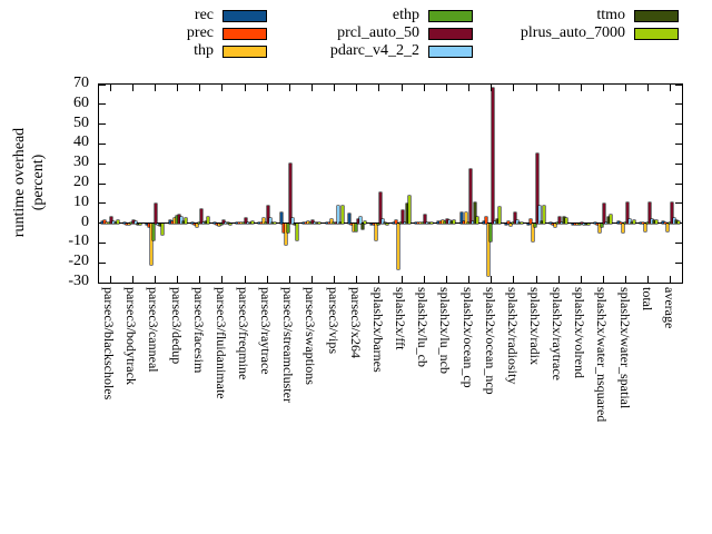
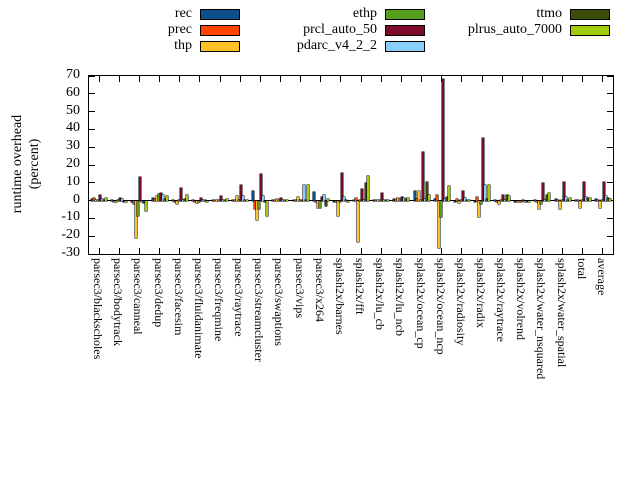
prcl_auto_50/parsec3/canneal: 10 -> 14
prcl_auto_50/parsec3/streamcluster: 30 -> 15
